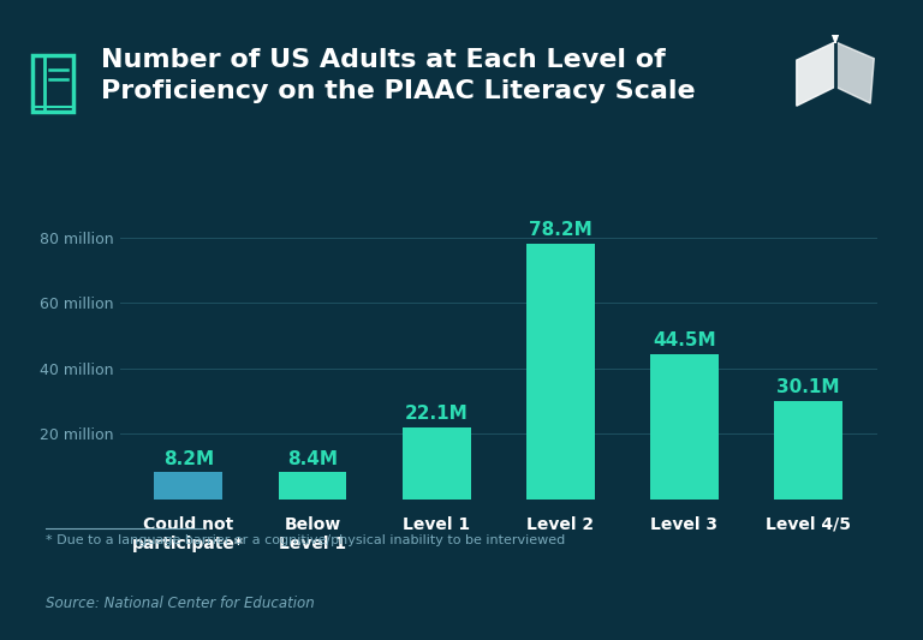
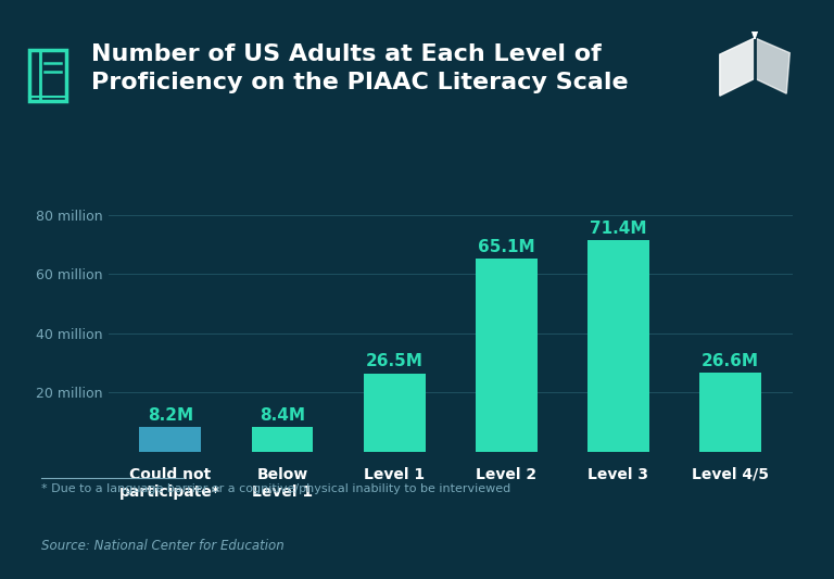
Level 1: 22.1M -> 26.5M
Level 2: 78.2M -> 65.1M
Level 3: 44.5M -> 71.4M
Level 4/5: 30.1M -> 26.6M
